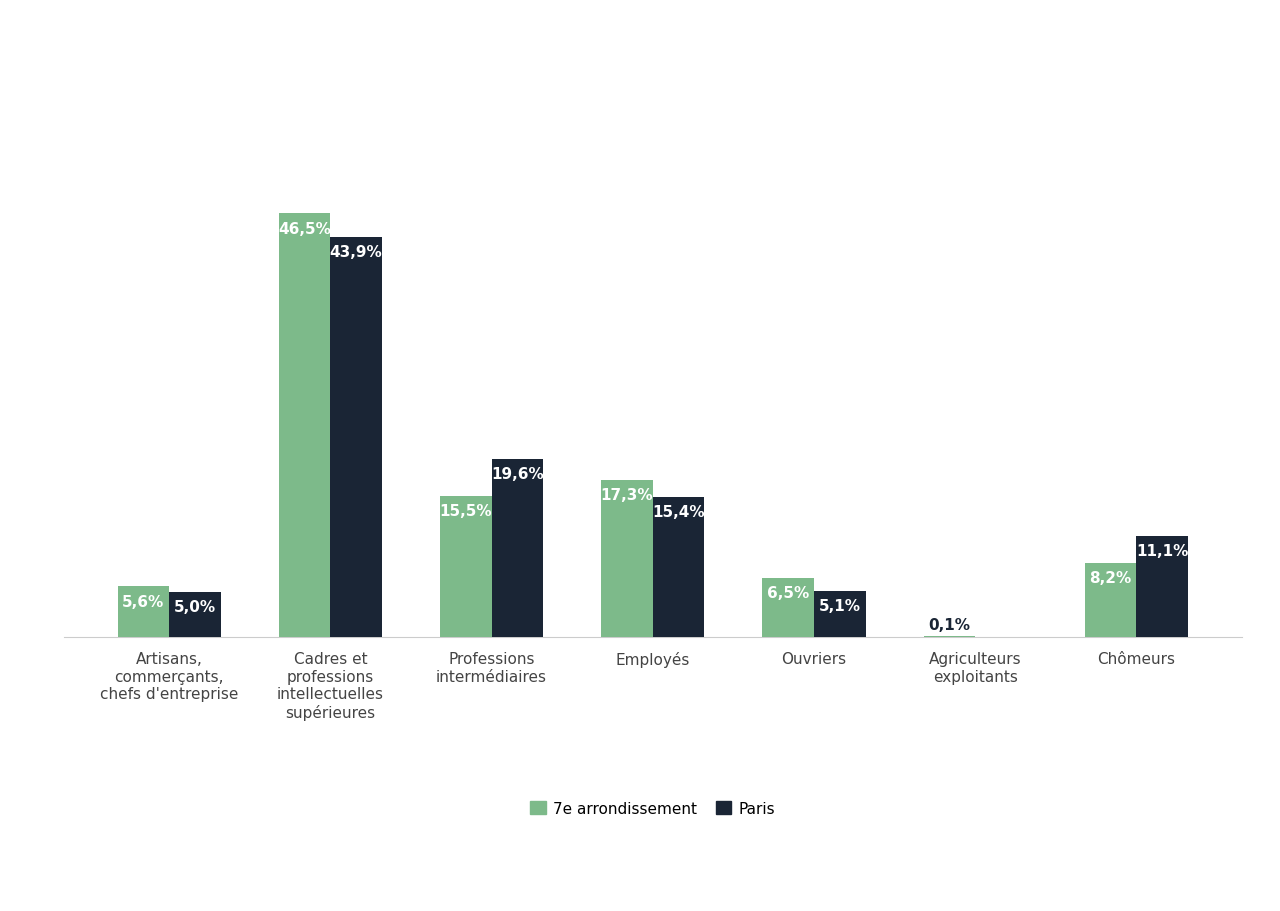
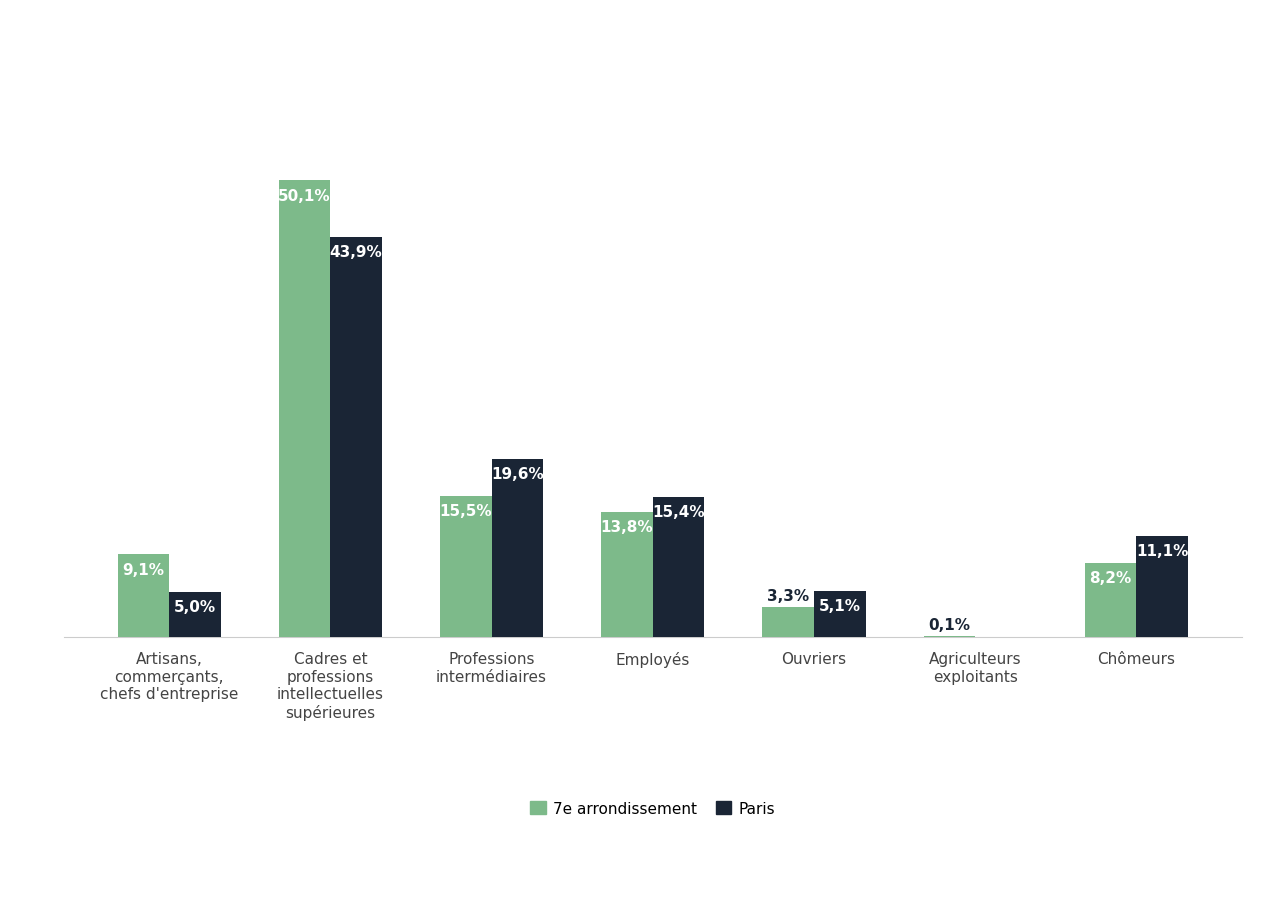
7e arrondissement/Artisans, commerçants, chefs d'entreprise: 5,6% -> 9,1%
7e arrondissement/Cadres et professions intellectuelles supérieures: 46,5% -> 50,1%
7e arrondissement/Employés: 17,3% -> 13,8%
7e arrondissement/Ouvriers: 6,5% -> 3,3%
